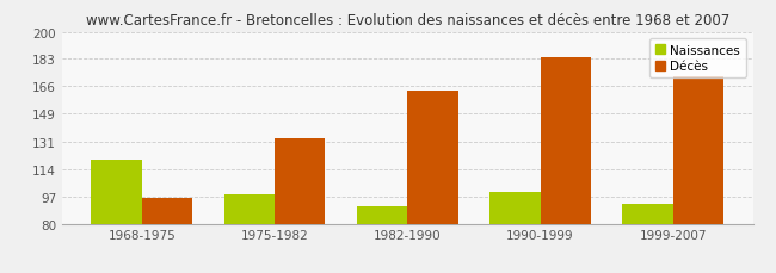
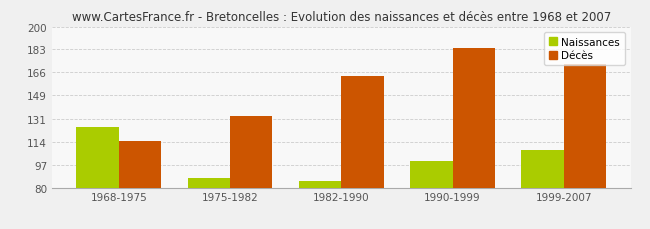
Naissances/1968-1975: 120 -> 125
Décès/1968-1975: 96 -> 115
Naissances/1975-1982: 98 -> 87
Naissances/1982-1990: 91 -> 85
Naissances/1999-2007: 92 -> 108
